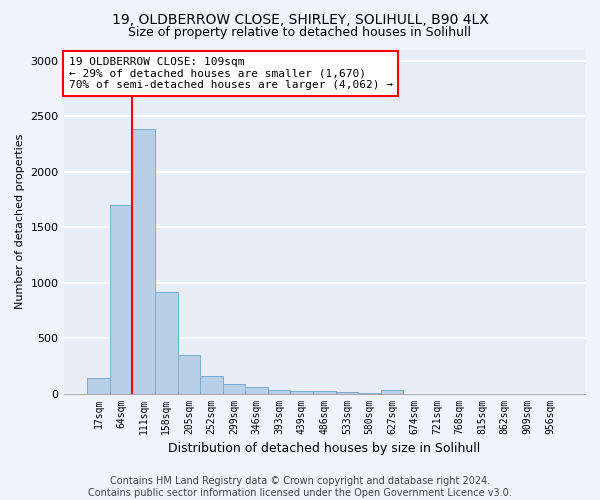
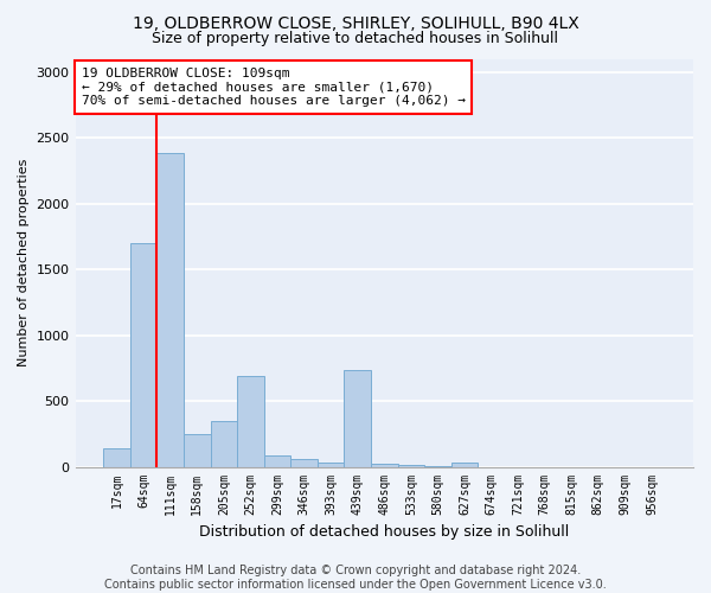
158sqm: 920 -> 250
252sqm: 160 -> 690
439sqm: 20 -> 740
